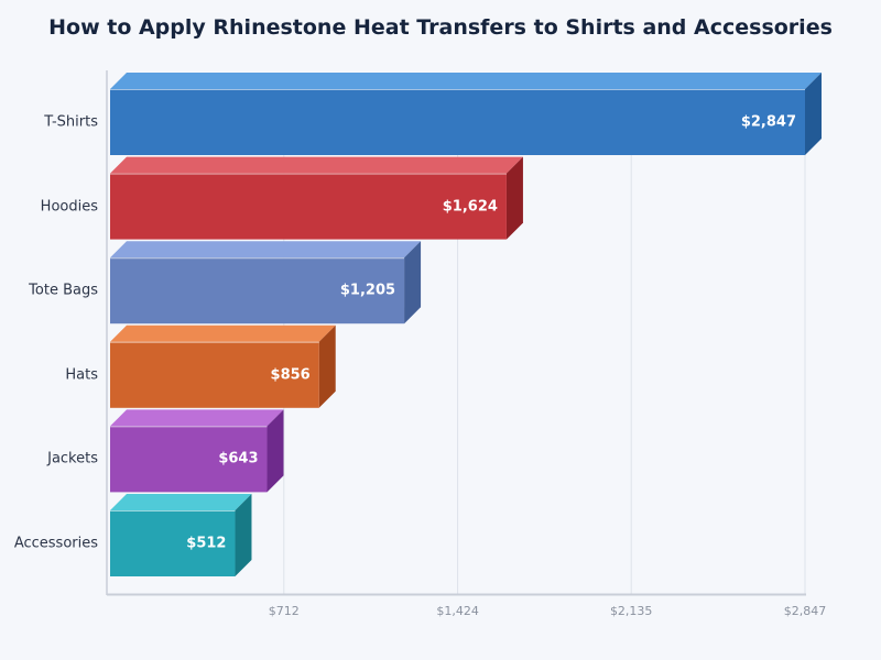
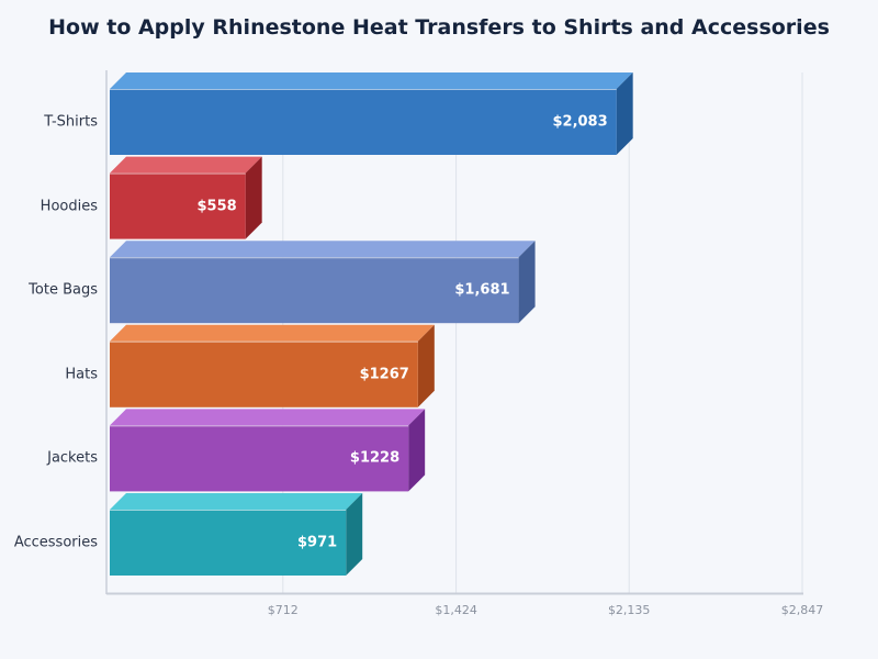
T-Shirts: $2,847 -> $2,083
Hoodies: $1,624 -> $558
Tote Bags: $1,205 -> $1,681
Hats: $856 -> $1267
Jackets: $643 -> $1228
Accessories: $512 -> $971
